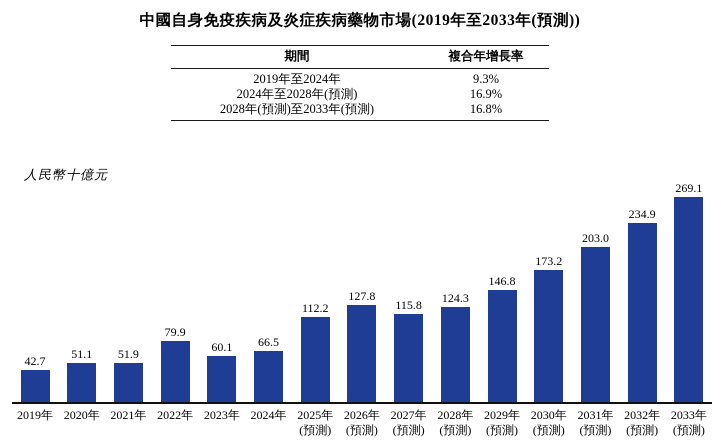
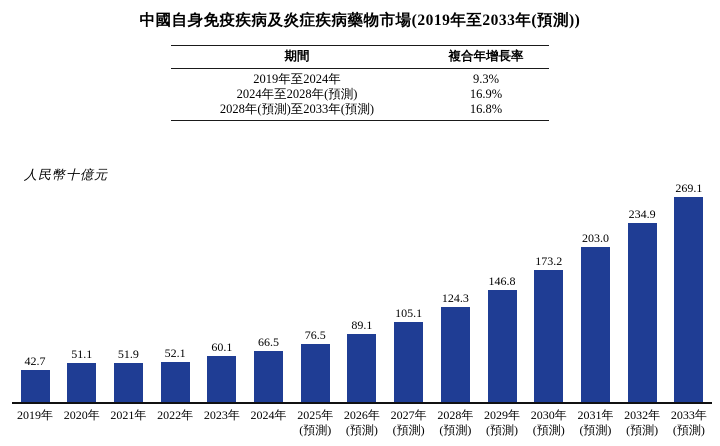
2022年: 79.9 -> 52.1
2025年: 112.2 -> 76.5
2026年: 127.8 -> 89.1
2027年: 115.8 -> 105.1
